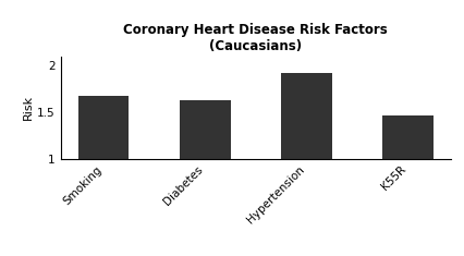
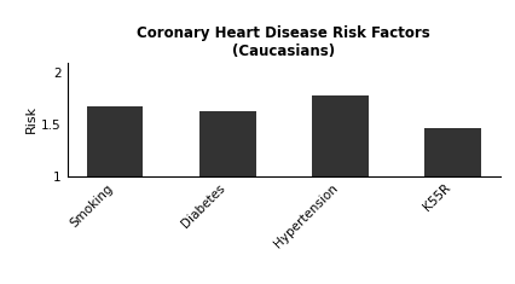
Hypertension: 1.92 -> 1.78
